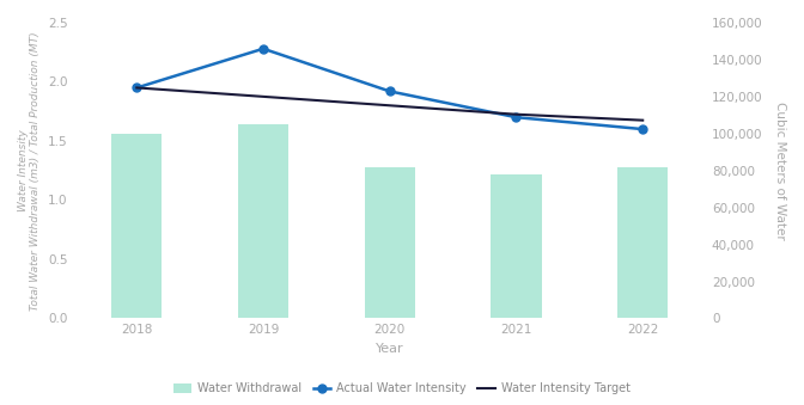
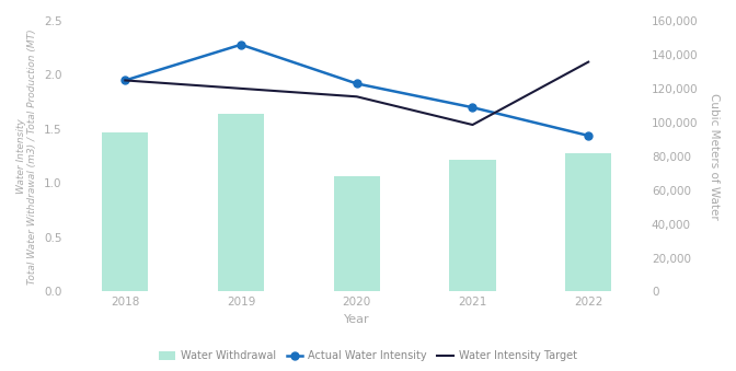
Water Withdrawal/2018: 100,000 -> 94,000
Water Withdrawal/2020: 82,000 -> 68,000
Water Intensity Target/2021: 1.73 -> 1.54
Actual Water Intensity/2022: 1.60 -> 1.44
Water Intensity Target/2022: 1.68 -> 2.12
